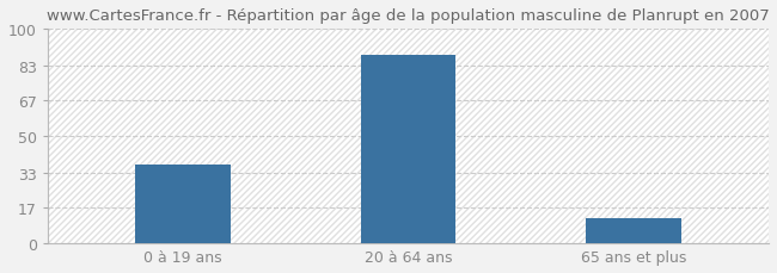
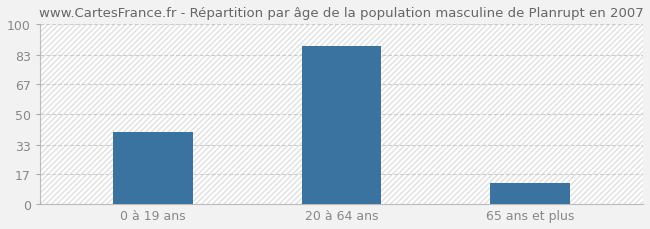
0 à 19 ans: 37 -> 40
